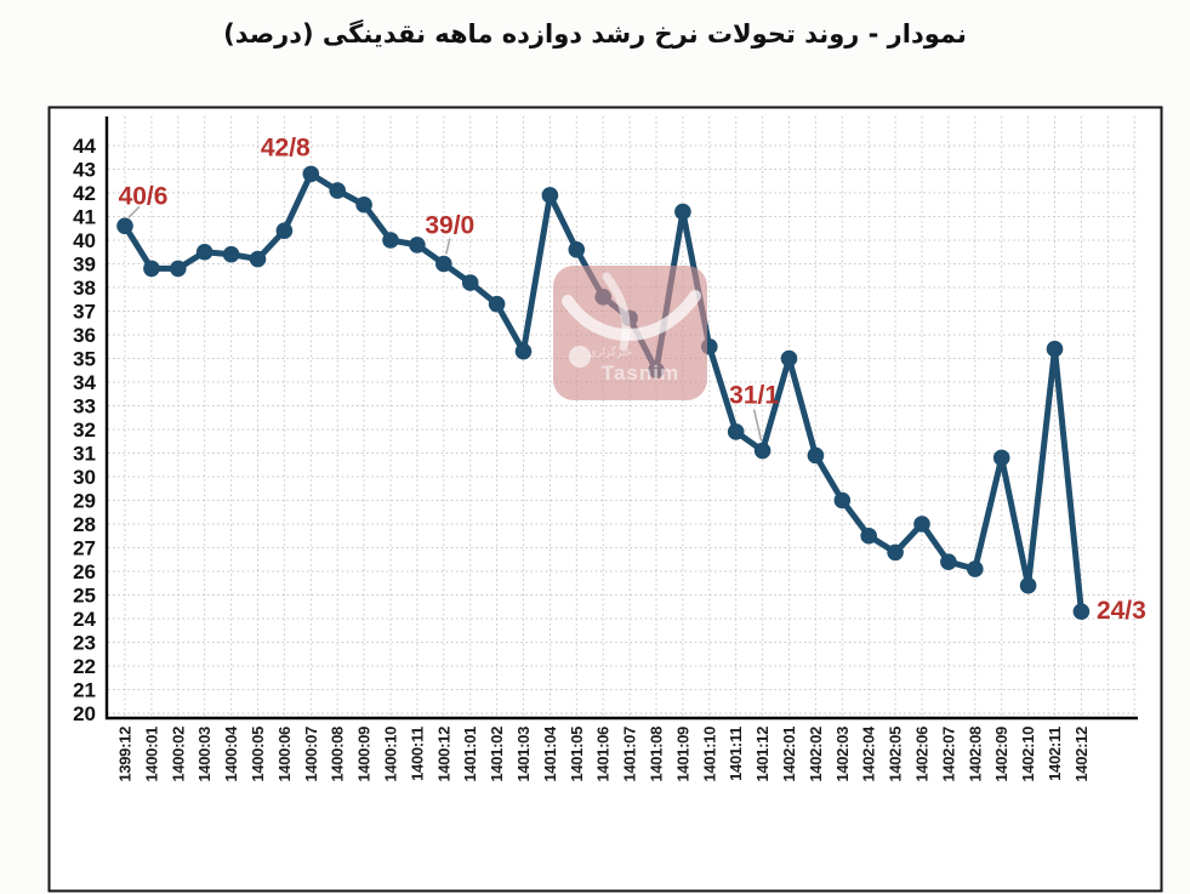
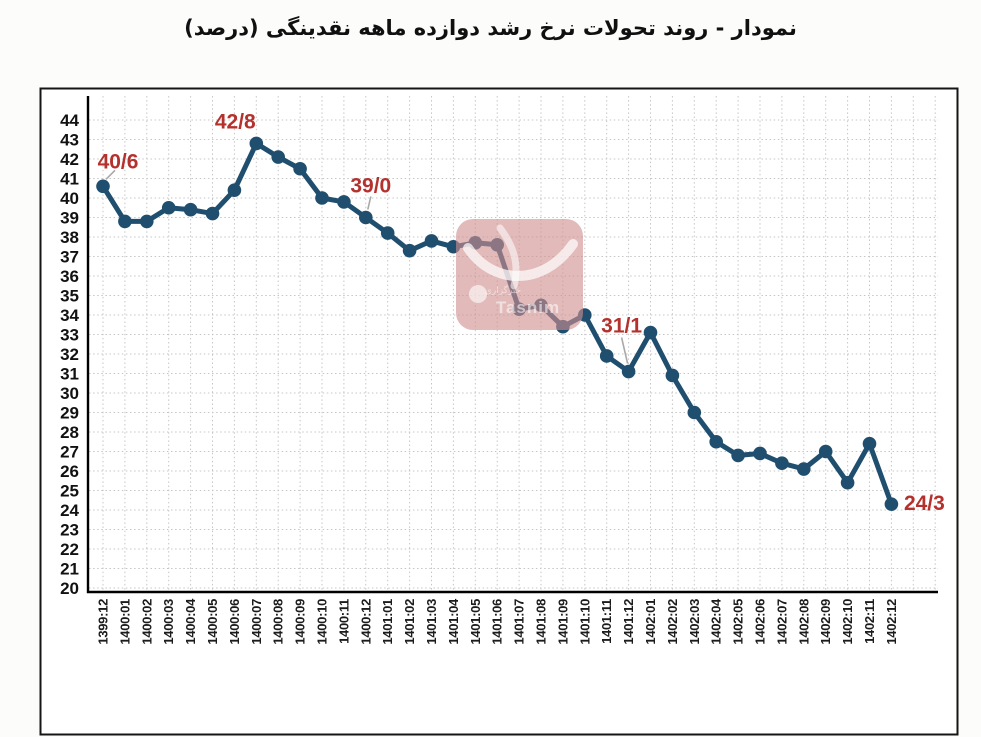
1401:03: 35.3 -> 37.8
1401:04: 41.9 -> 37.5
1401:05: 39.6 -> 37.7
1401:07: 36.7 -> 34.3
1401:09: 41.2 -> 33.4
1401:10: 35.5 -> 34.0
1402:01: 35.0 -> 33.1
1402:06: 28.0 -> 26.9
1402:09: 30.8 -> 27.0
1402:11: 35.4 -> 27.4
